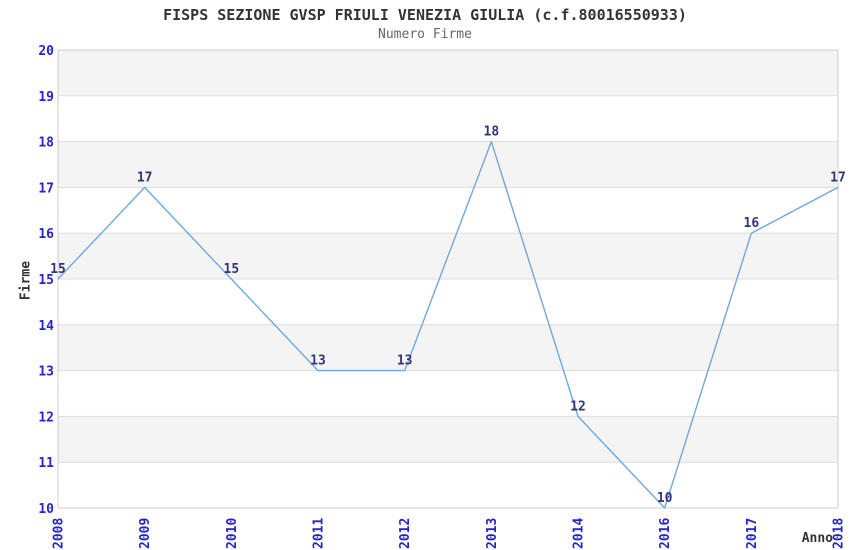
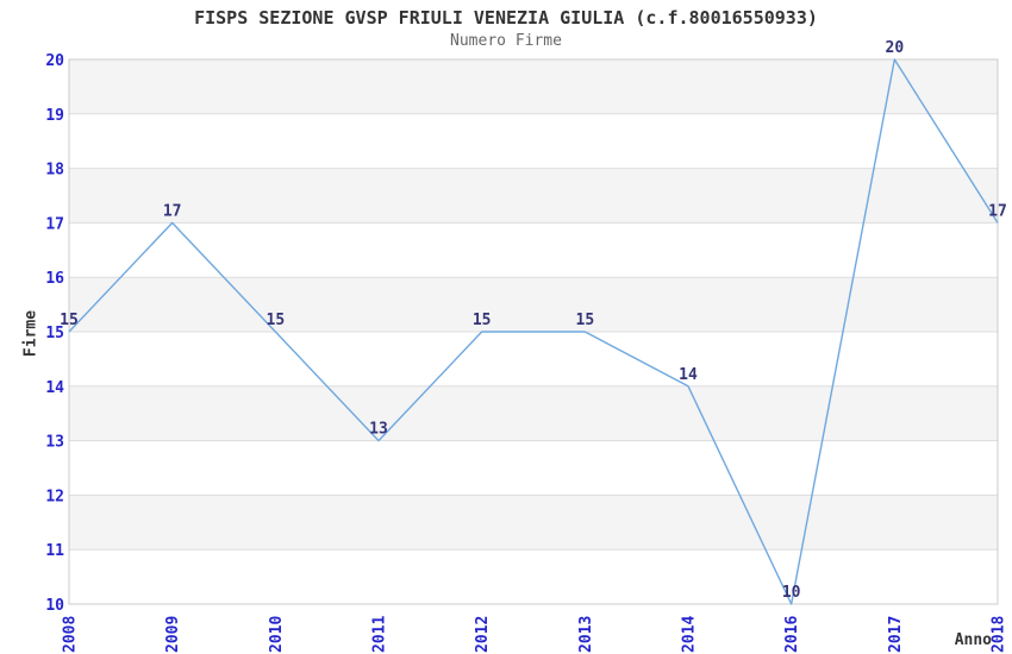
2012: 13 -> 15
2013: 18 -> 15
2014: 12 -> 14
2017: 16 -> 20
